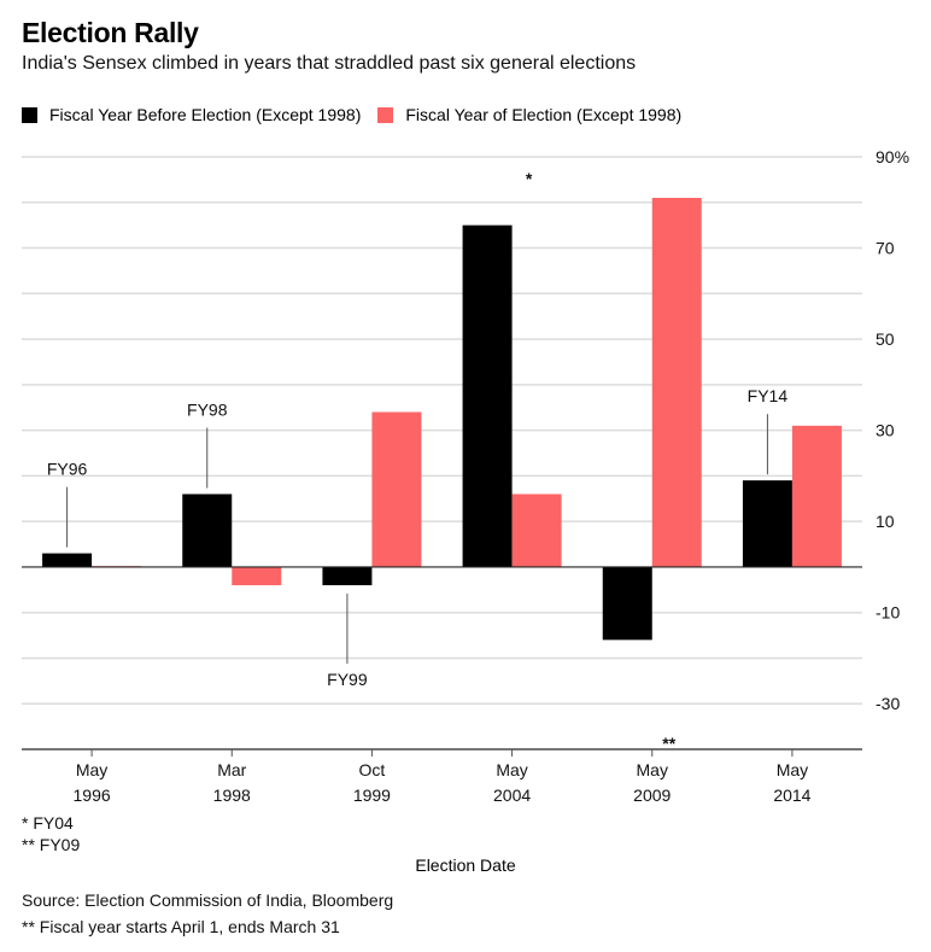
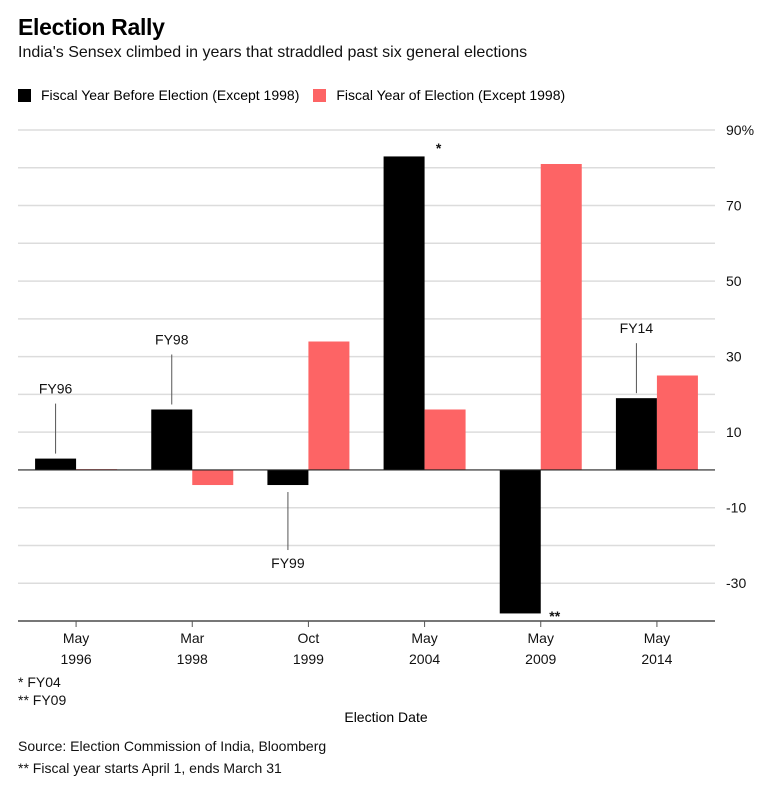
Fiscal Year Before Election (Except 1998)/May 2004: 75% -> 83%
Fiscal Year Before Election (Except 1998)/May 2009: -16% -> -38%
Fiscal Year of Election (Except 1998)/May 2014: 31% -> 25%
